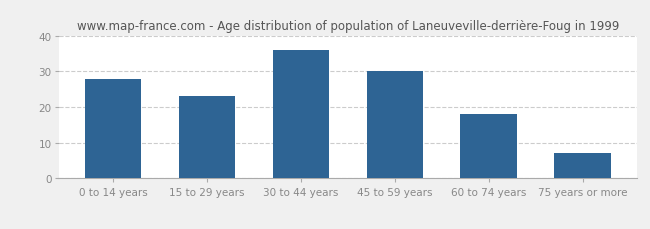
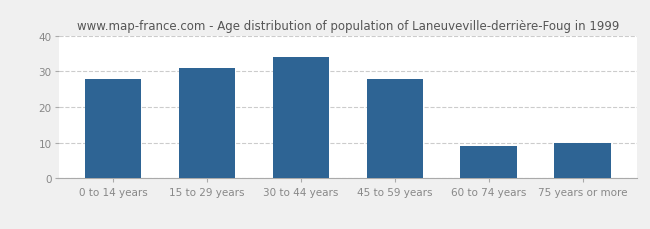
15 to 29 years: 23 -> 31
30 to 44 years: 36 -> 34
45 to 59 years: 30 -> 28
60 to 74 years: 18 -> 9
75 years or more: 7 -> 10
